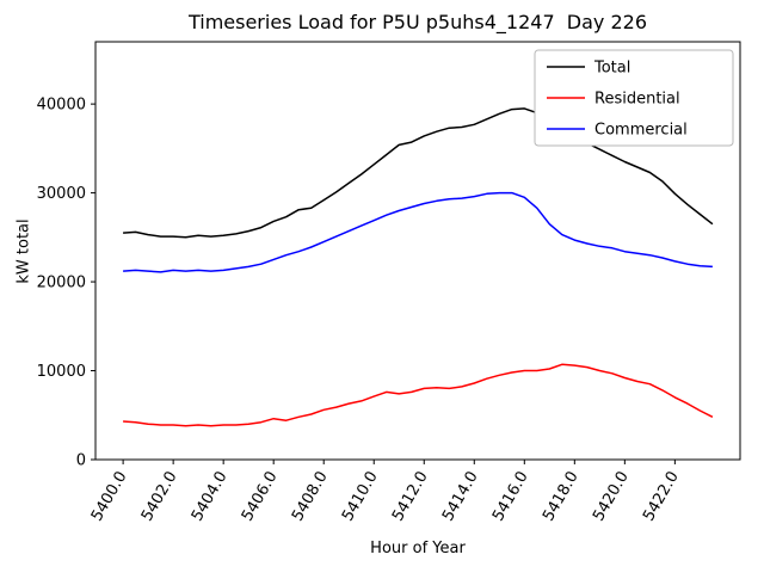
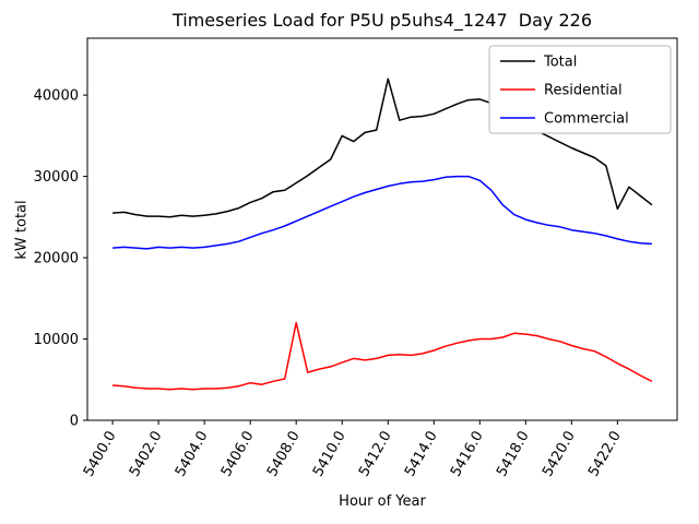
Residential/5408.0: 6000 -> 12000
Total/5410.0: 33000 -> 35000
Total/5412.0: 36000 -> 42000
Total/5422.0: 30000 -> 26000
